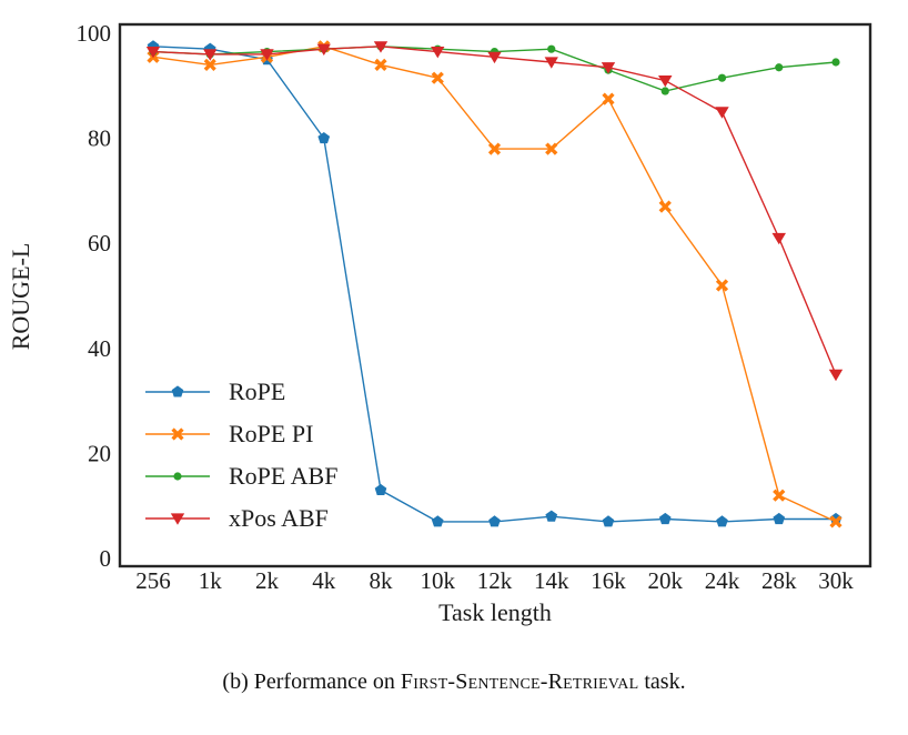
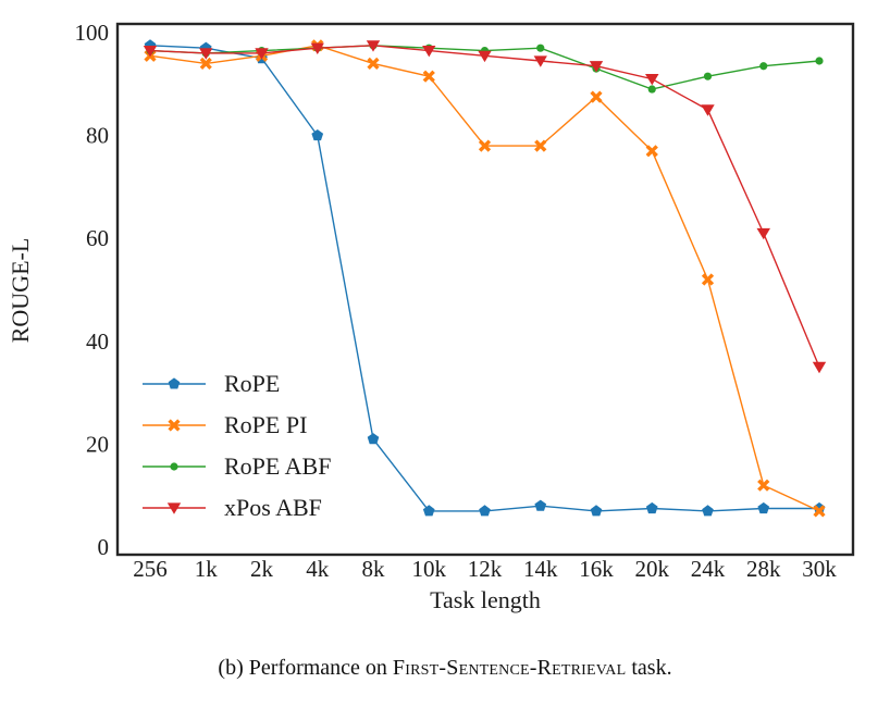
RoPE/8k: 13 -> 21
RoPE PI/20k: 67 -> 77
